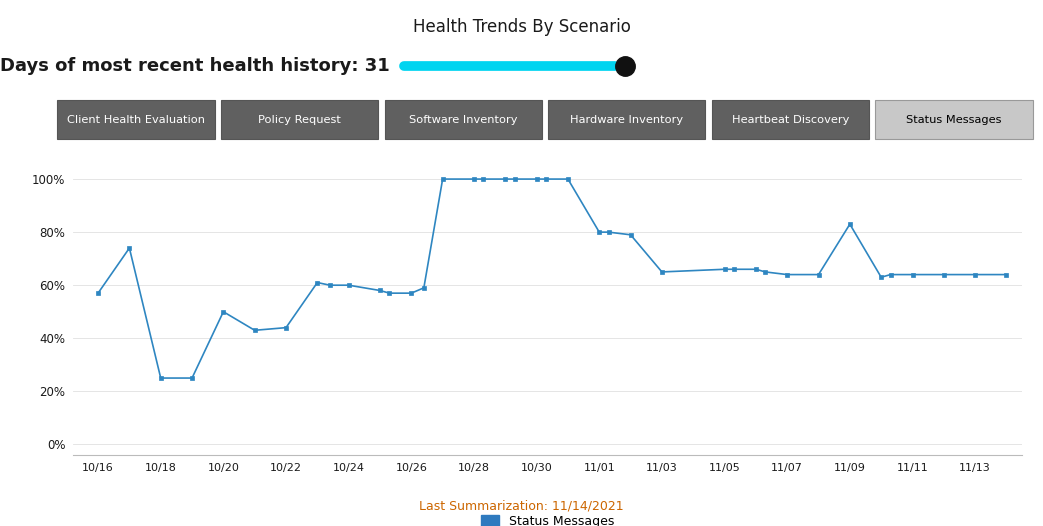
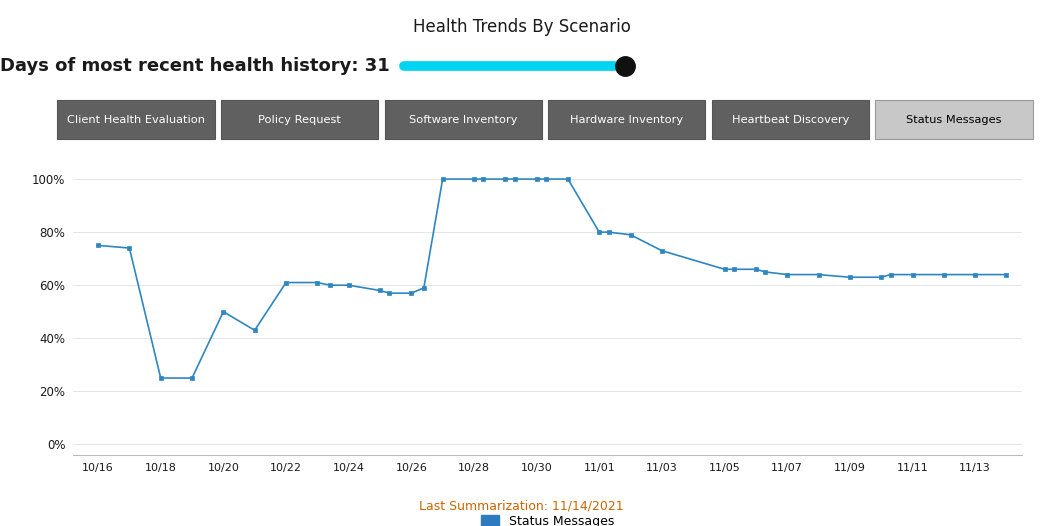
10/16: 57% -> 75%
10/22: 44% -> 61%
11/03: 65% -> 73%
11/09: 83% -> 63%
